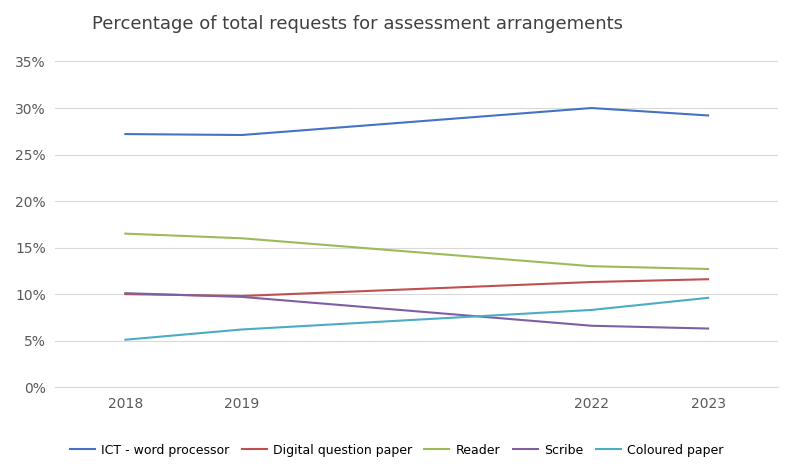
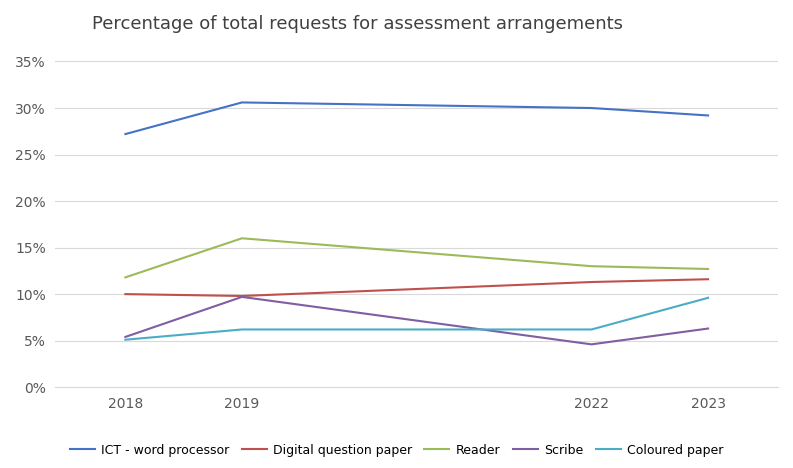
Reader/2018: 16.5% -> 11.8%
Scribe/2018: 10.1% -> 5.4%
ICT - word processor/2019: 27.1% -> 30.6%
Scribe/2022: 6.6% -> 4.6%
Coloured paper/2022: 8.3% -> 6.2%
